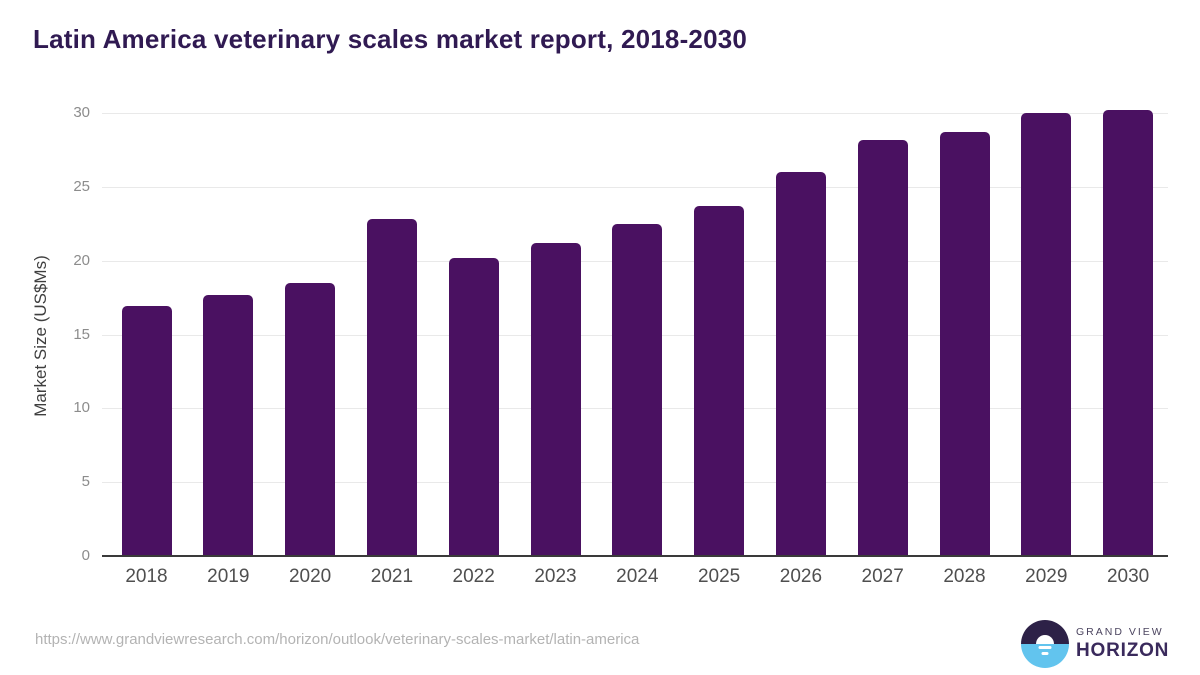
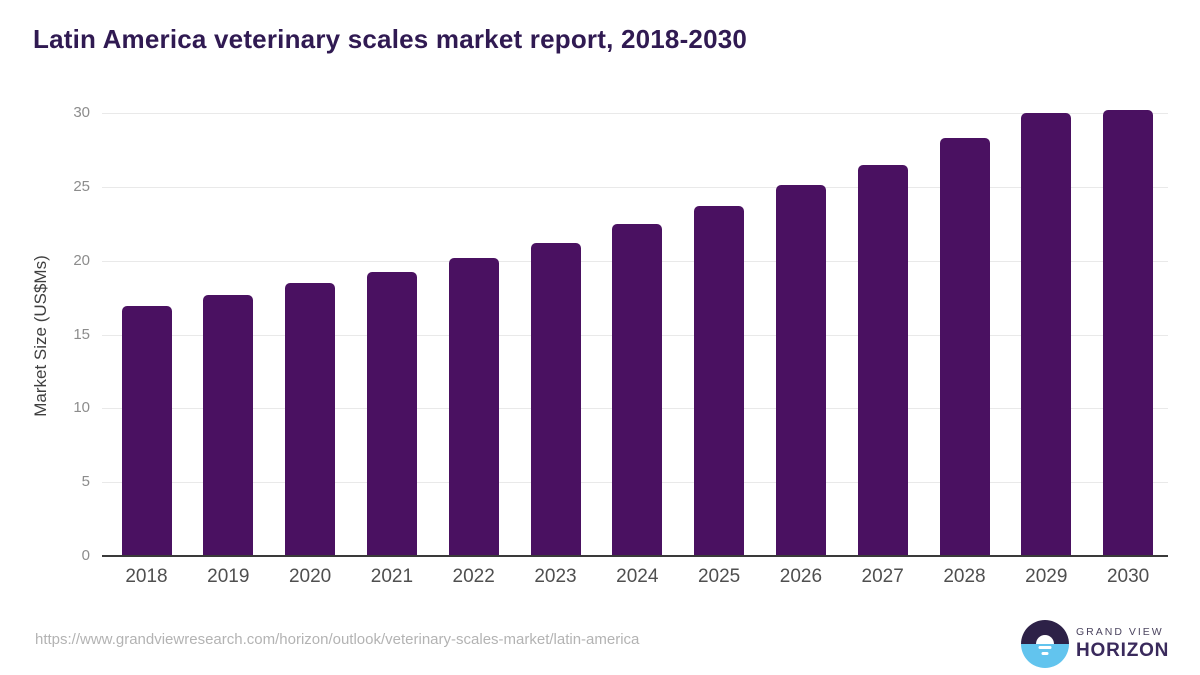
2021: 22.8 -> 19.2
2026: 26.0 -> 25.1
2027: 28.2 -> 26.5
2028: 28.7 -> 28.3
